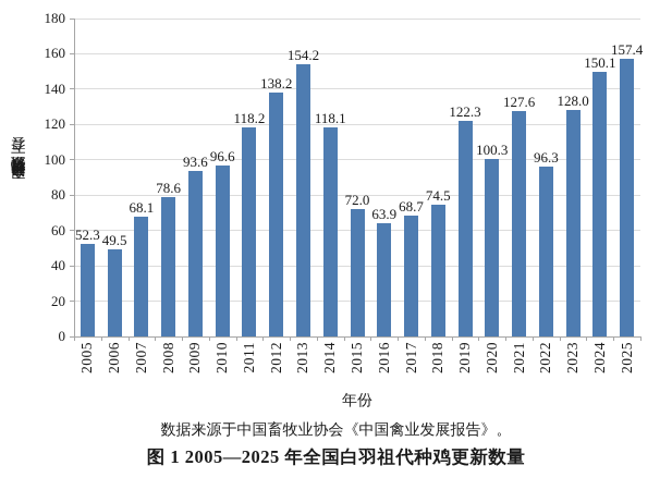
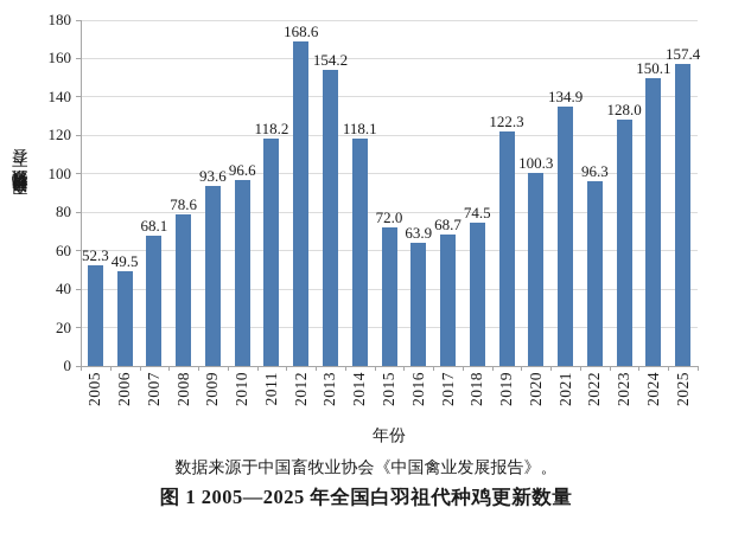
2012: 138.2 -> 168.6
2021: 127.6 -> 134.9
